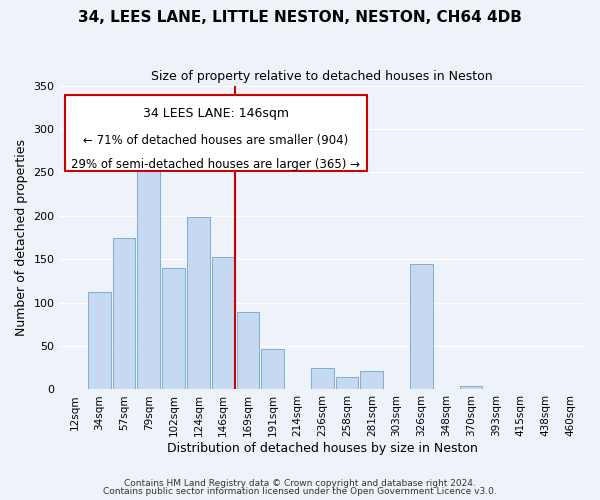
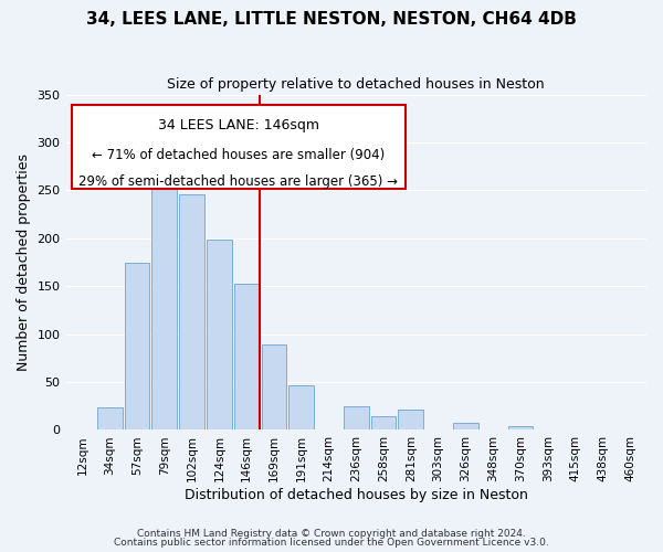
34sqm: 112 -> 23
102sqm: 140 -> 246
326sqm: 144 -> 8
